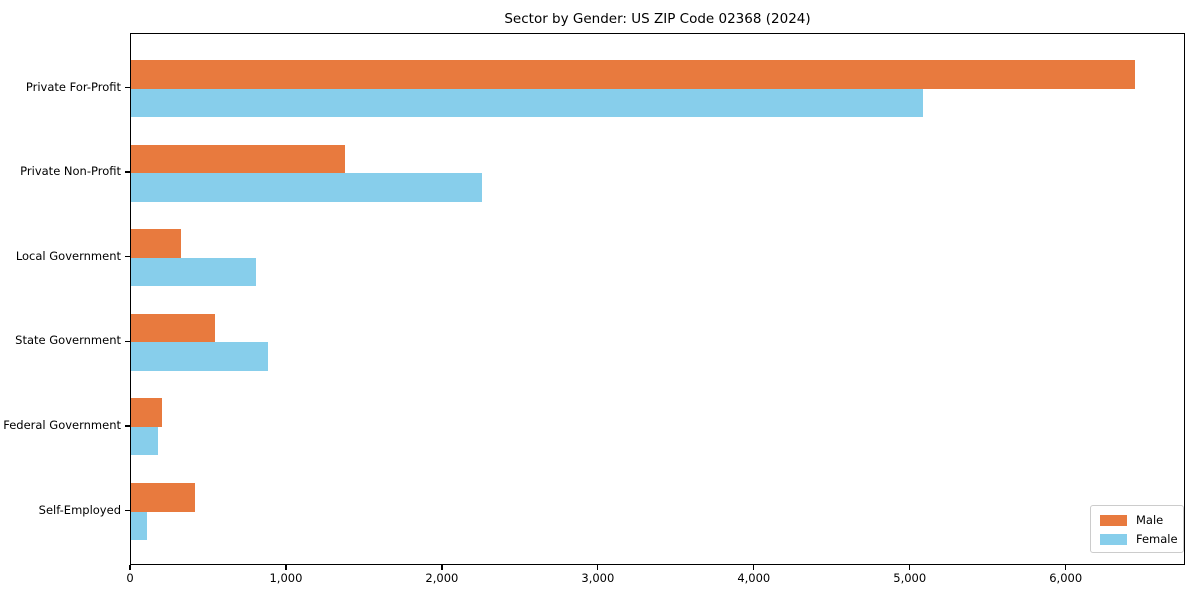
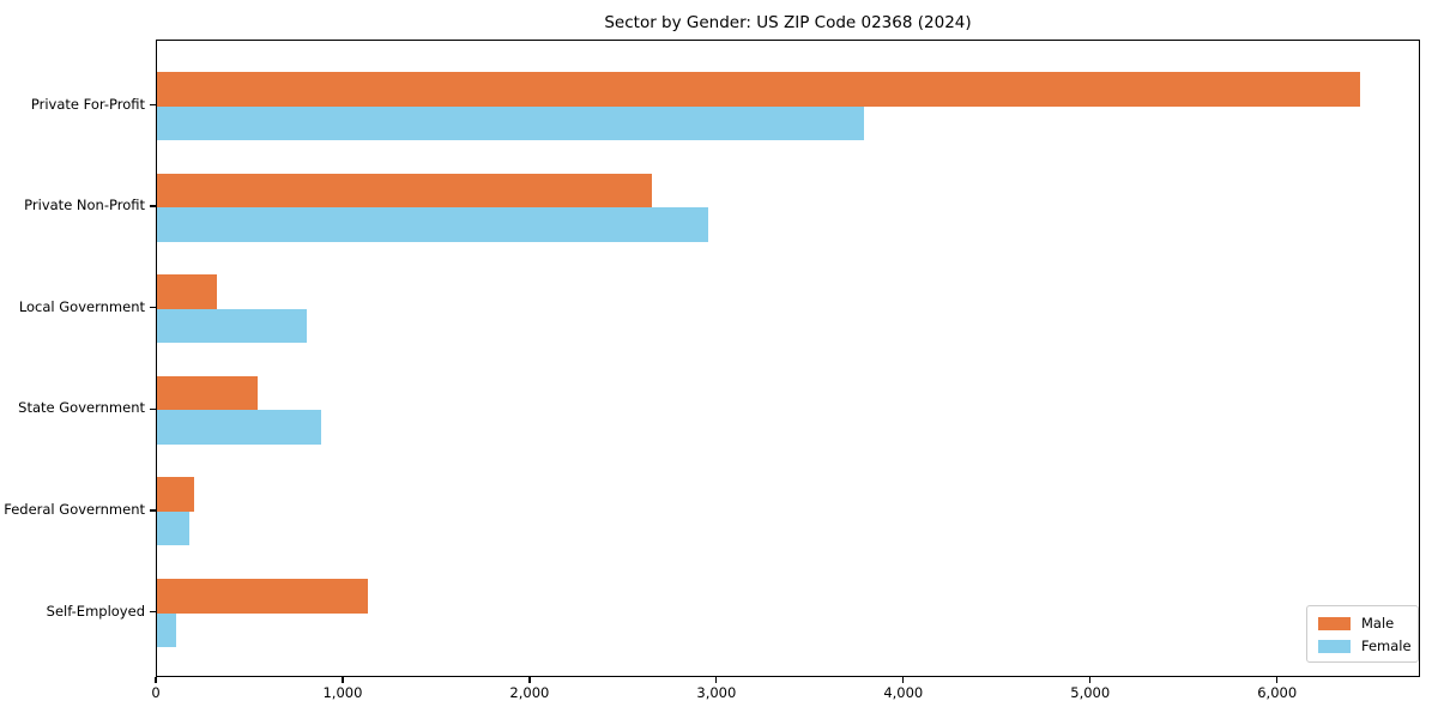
Female/Private For-Profit: 5080 -> 3780
Male/Private Non-Profit: 1370 -> 2650
Female/Private Non-Profit: 2250 -> 2950
Male/Self-Employed: 410 -> 1130
